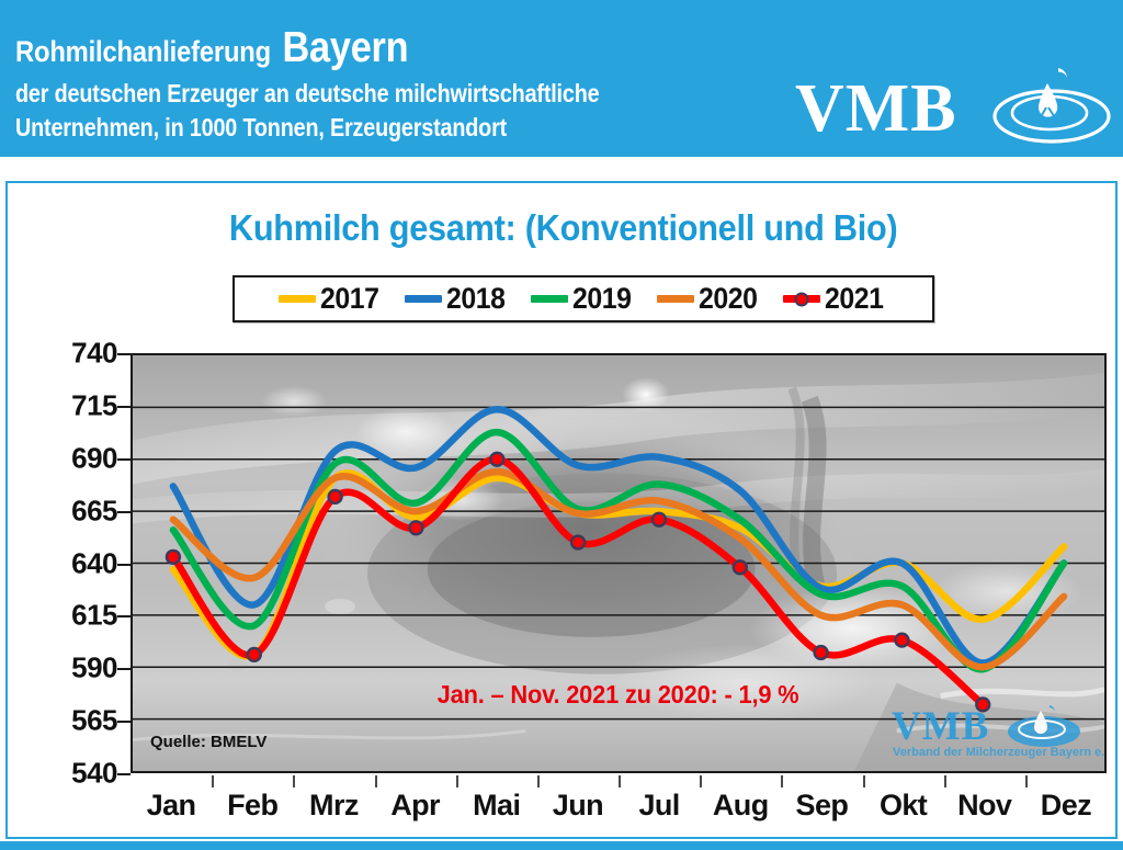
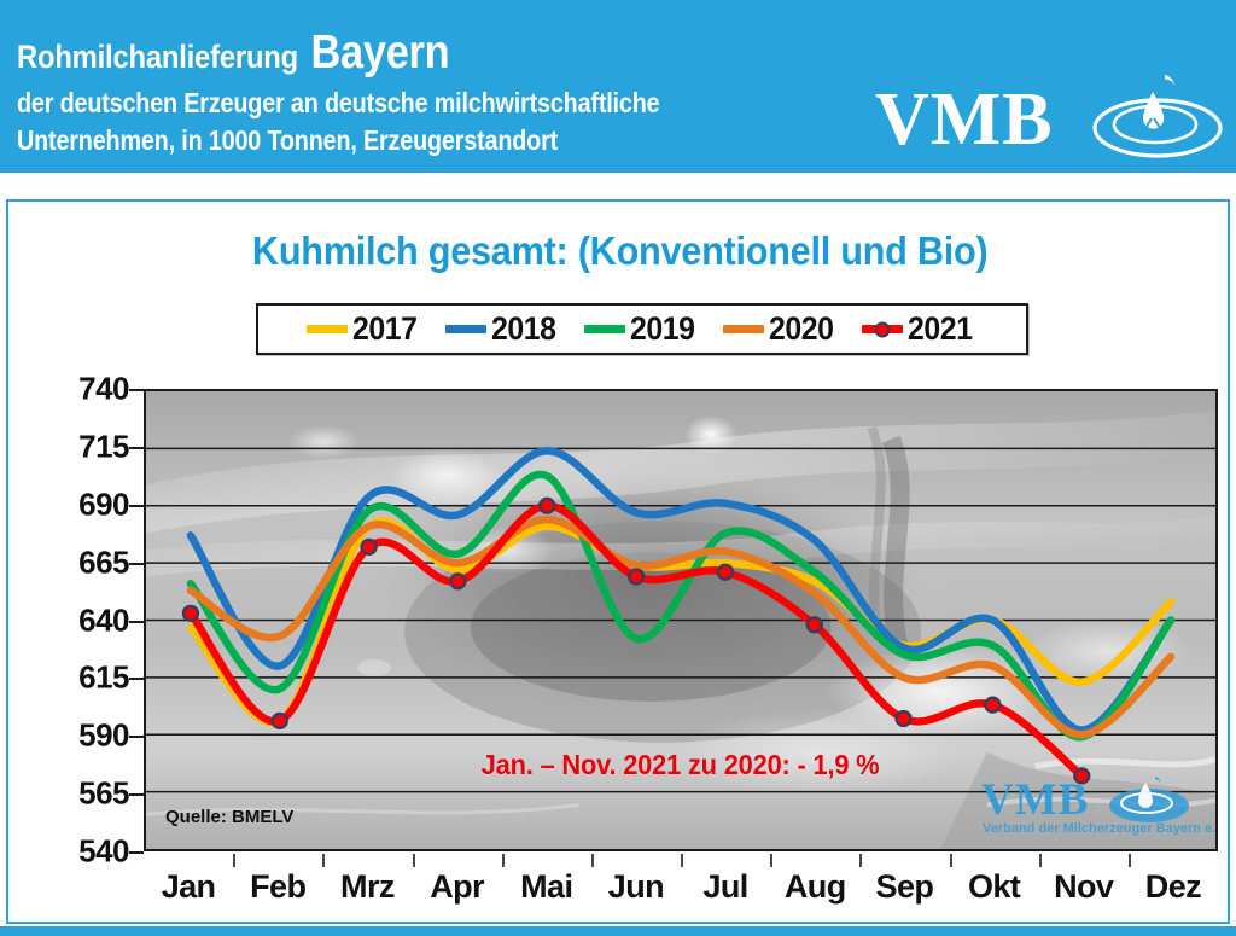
2020/Jan: 661 -> 653
2019/Jun: 666 -> 632
2021/Jun: 650 -> 659
